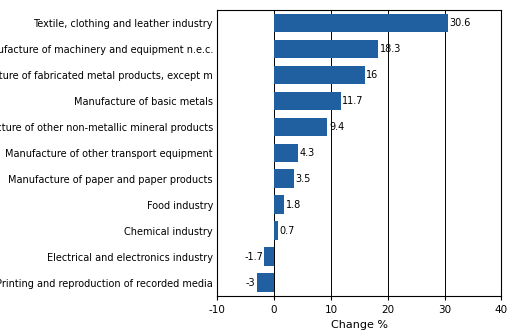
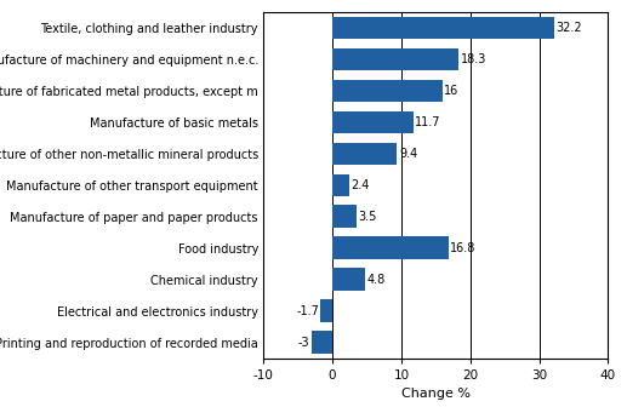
Textile, clothing and leather industry: 30.6 -> 32.2
Manufacture of other transport equipment: 4.3 -> 2.4
Food industry: 1.8 -> 16.8
Chemical industry: 0.7 -> 4.8
